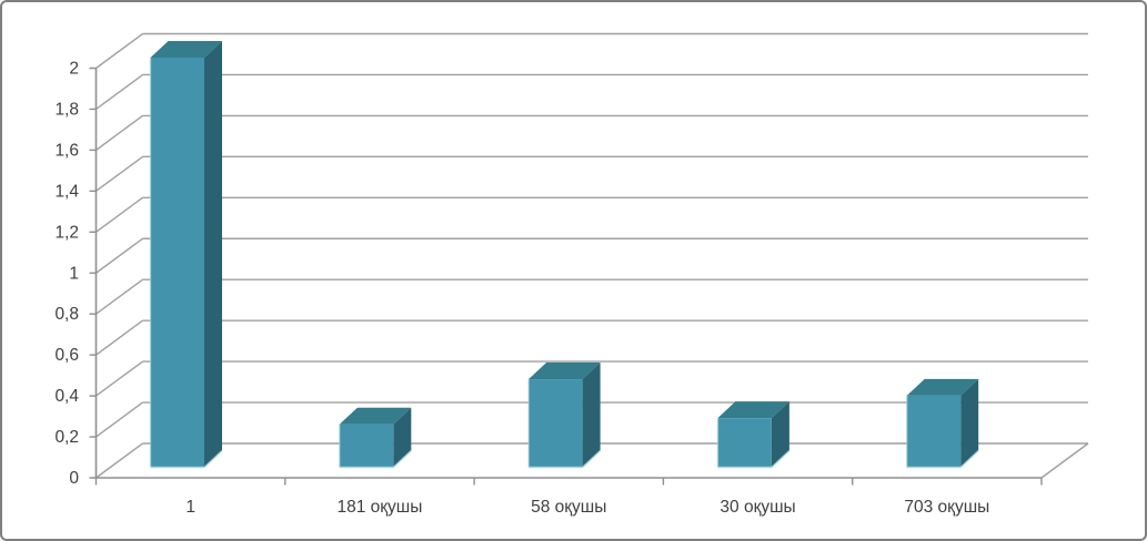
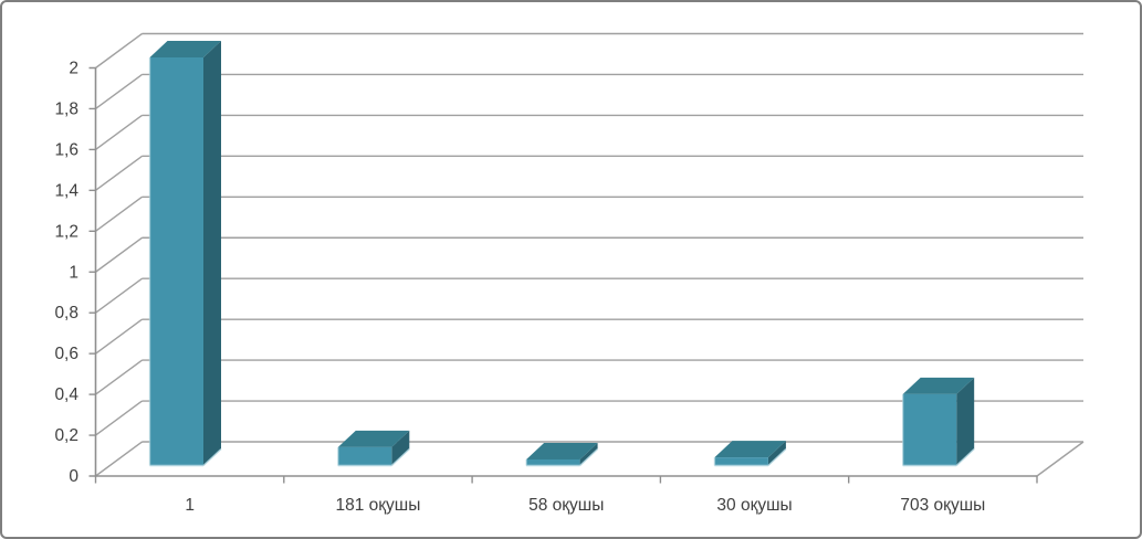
181 оқушы: 0.21 -> 0.09
58 оқушы: 0.43 -> 0.03
30 оқушы: 0.24 -> 0.04
